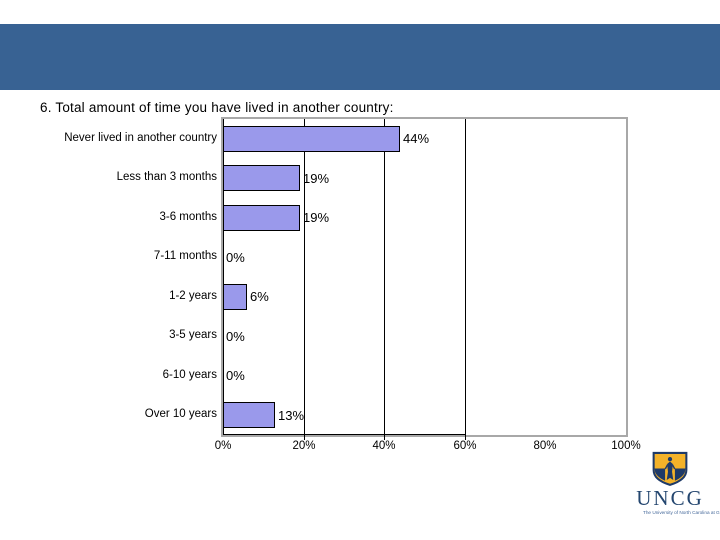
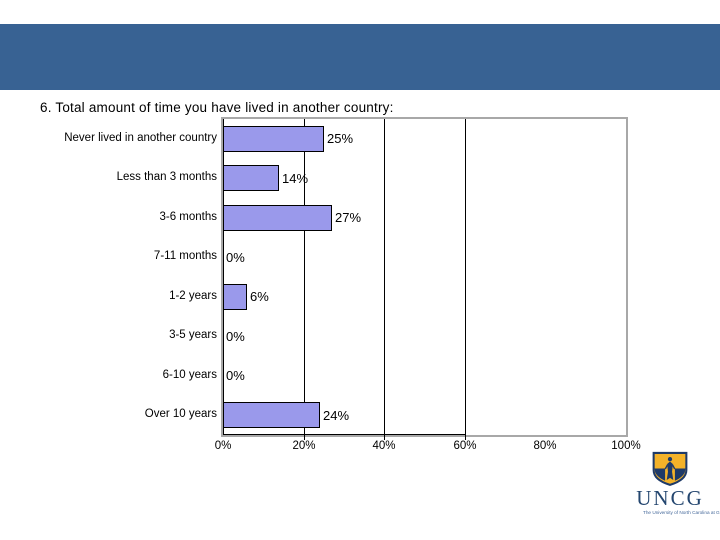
Never lived in another country: 44% -> 25%
Less than 3 months: 19% -> 14%
3-6 months: 19% -> 27%
Over 10 years: 13% -> 24%
